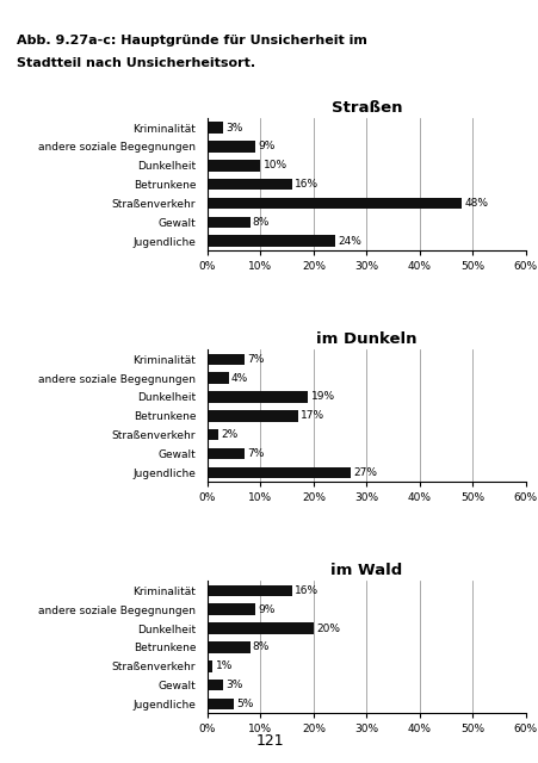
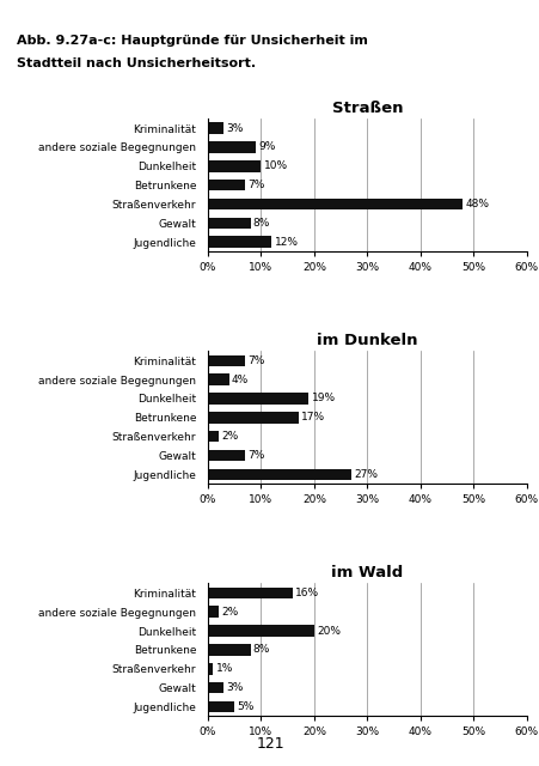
Straßen/Betrunkene: 16% -> 7%
Straßen/Jugendliche: 24% -> 12%
im Wald/andere soziale Begegnungen: 9% -> 2%
